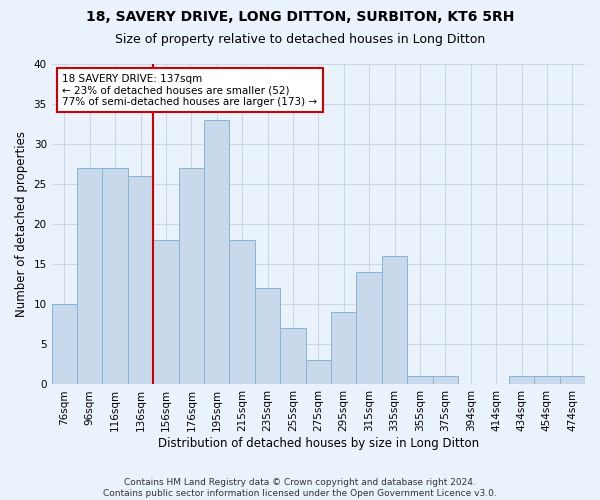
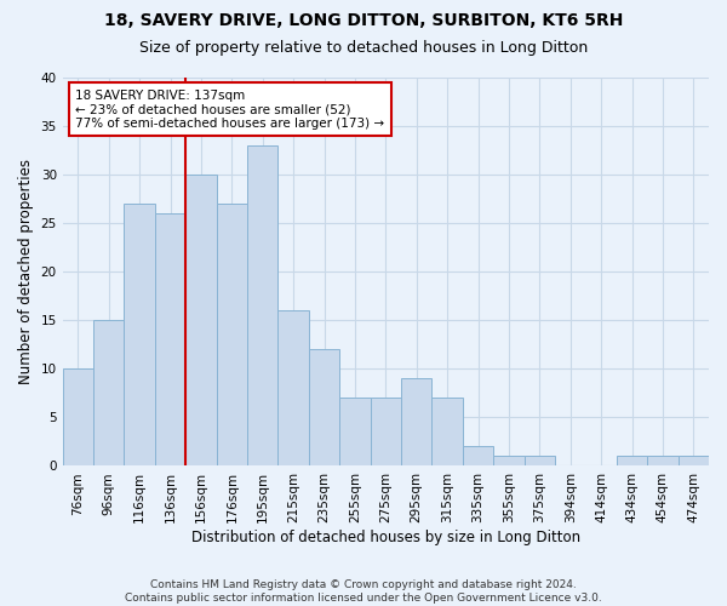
96sqm: 27 -> 15
156sqm: 18 -> 30
215sqm: 18 -> 16
275sqm: 3 -> 7
315sqm: 14 -> 7
335sqm: 16 -> 2
